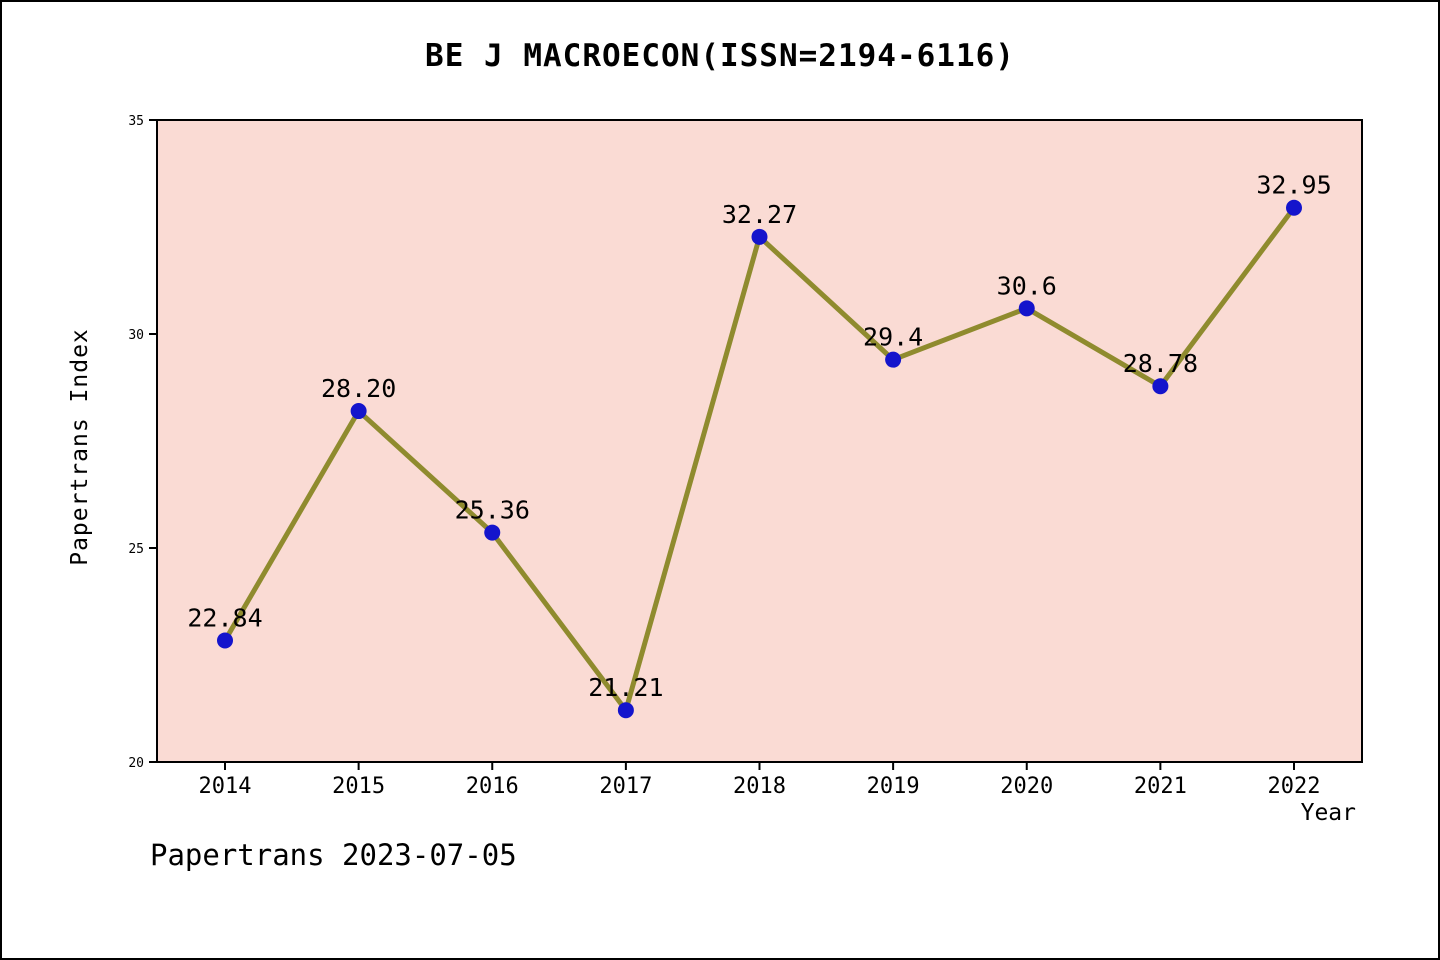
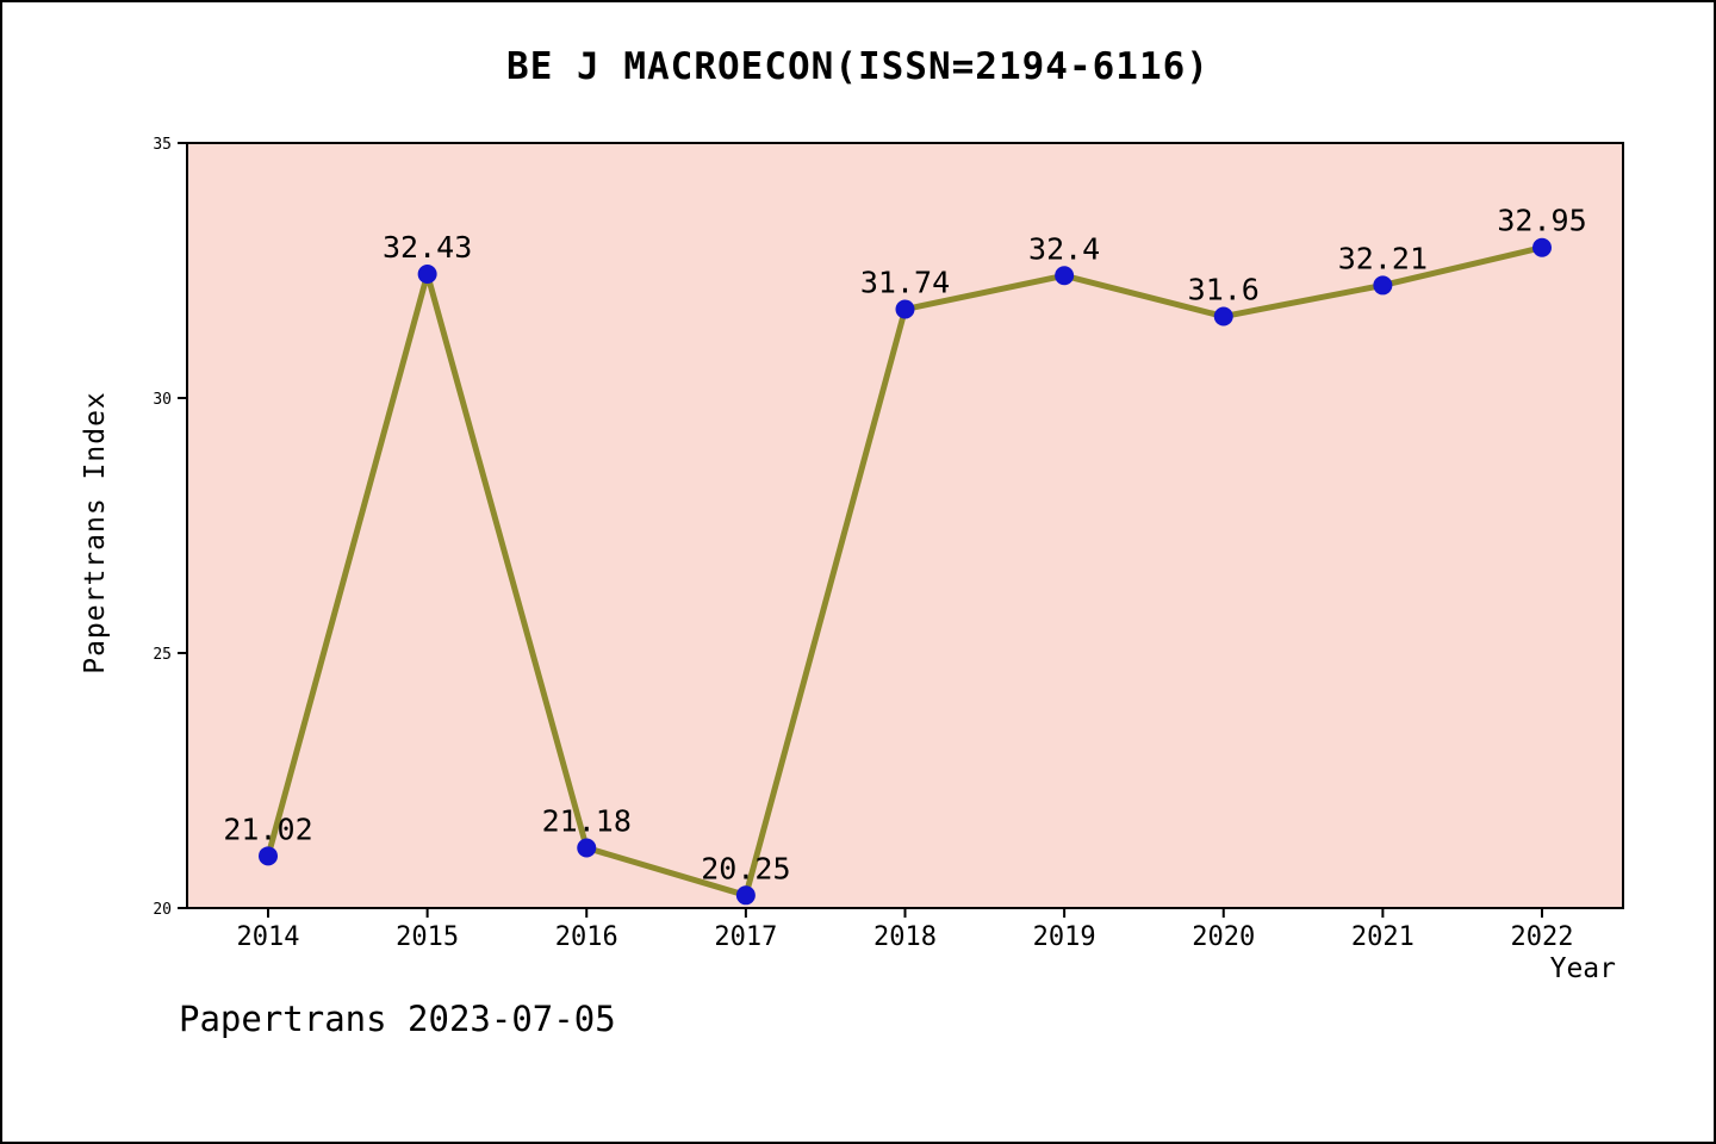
2014: 22.84 -> 21.02
2015: 28.20 -> 32.43
2016: 25.36 -> 21.18
2017: 21.21 -> 20.25
2018: 32.27 -> 31.74
2019: 29.4 -> 32.4
2020: 30.6 -> 31.6
2021: 28.78 -> 32.21
